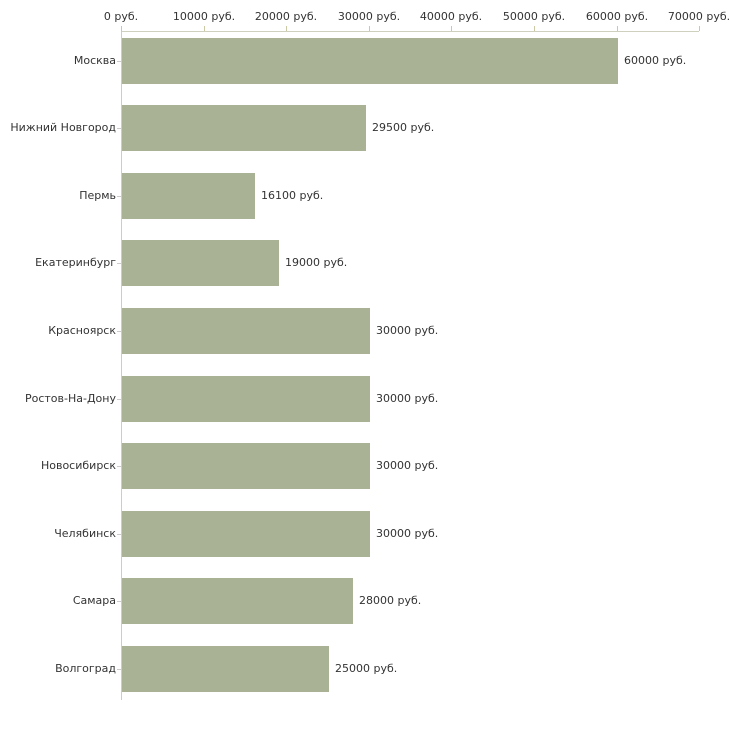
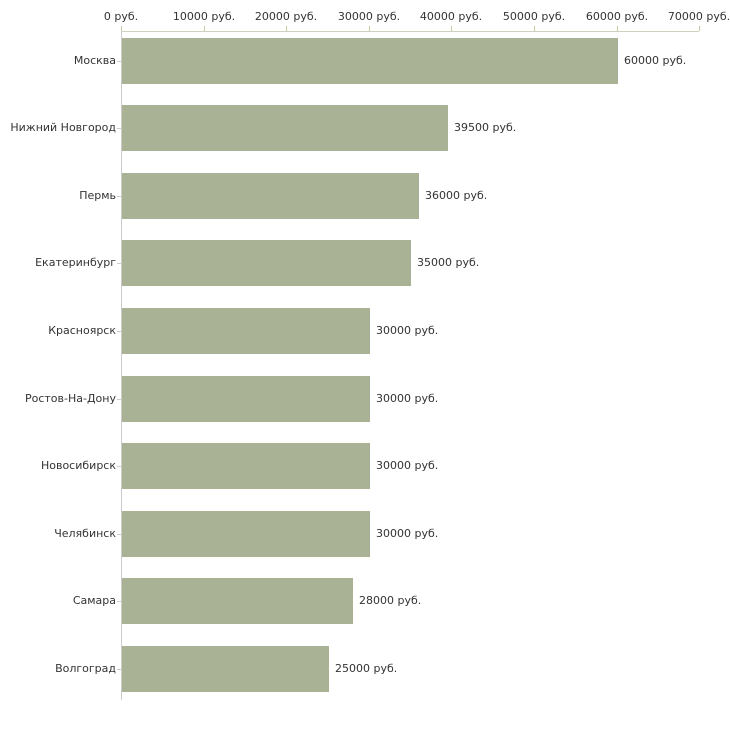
Нижний Новгород: 29500 -> 39500
Пермь: 16100 -> 36000
Екатеринбург: 19000 -> 35000
